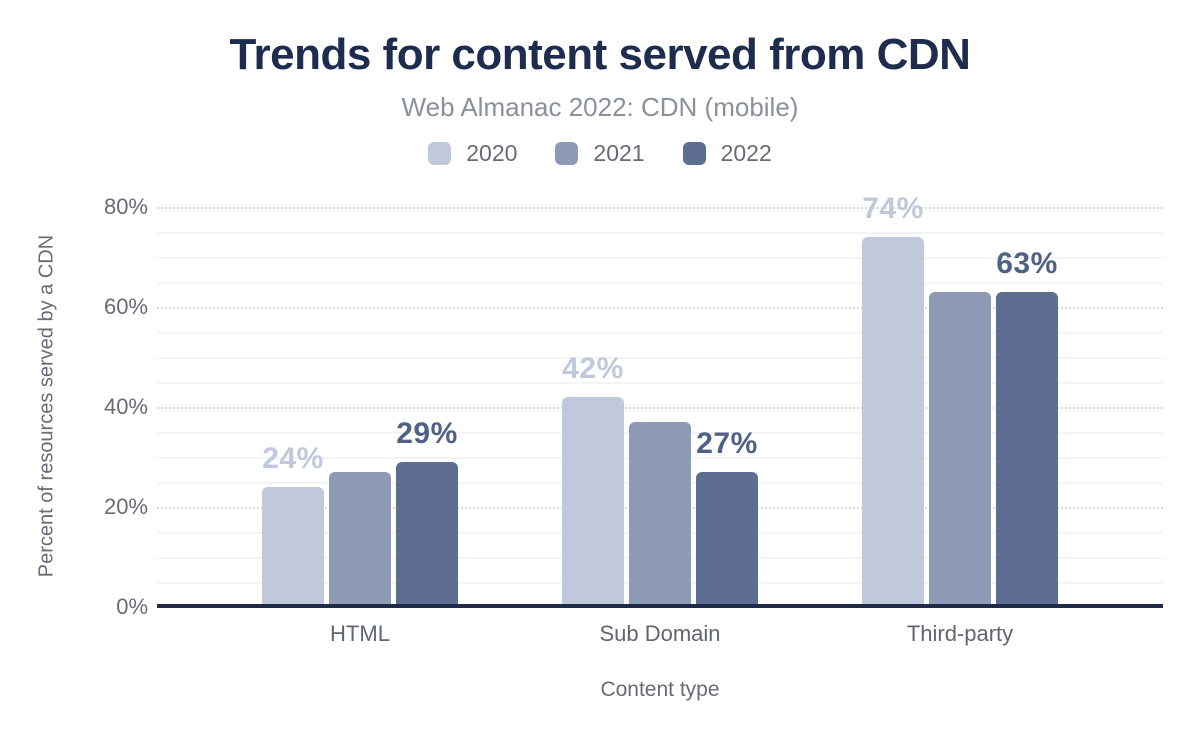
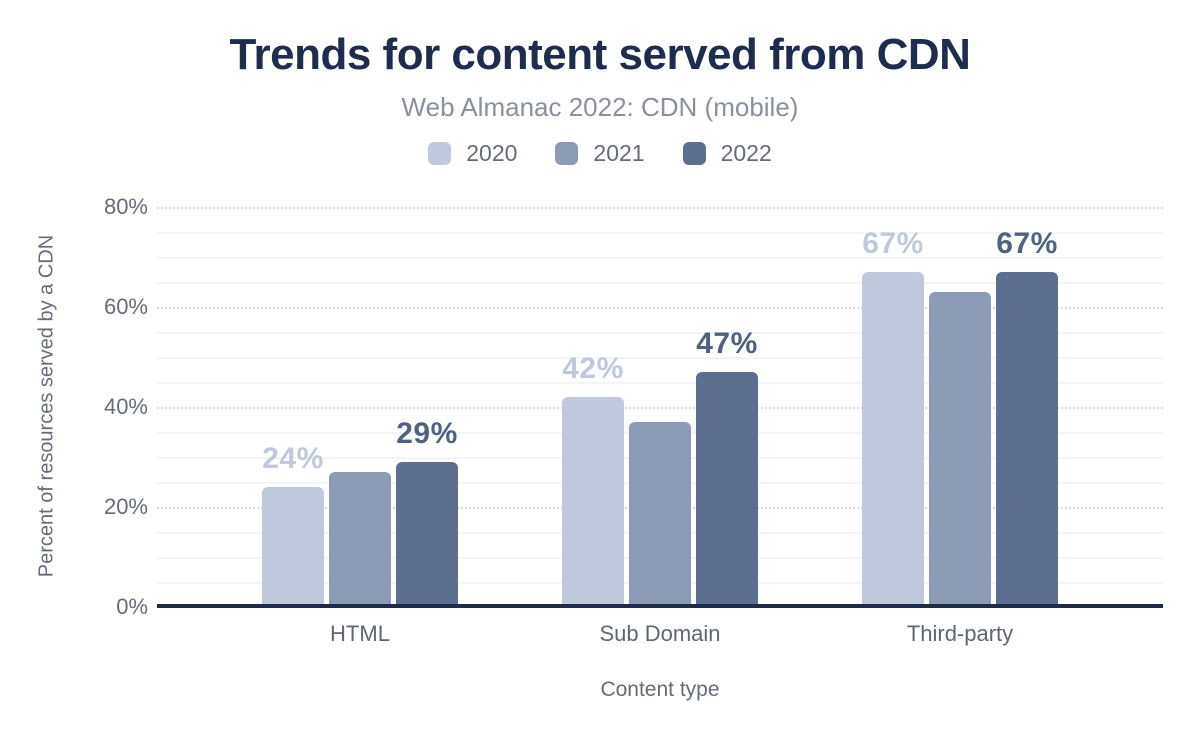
2022/Sub Domain: 27% -> 47%
2020/Third-party: 74% -> 67%
2022/Third-party: 63% -> 67%
